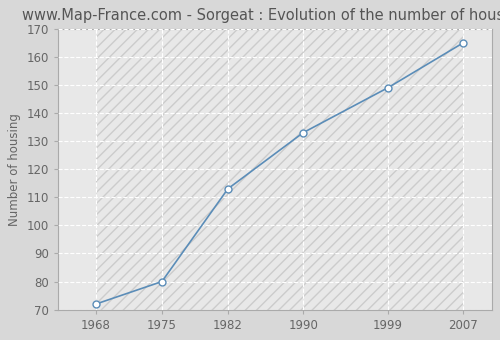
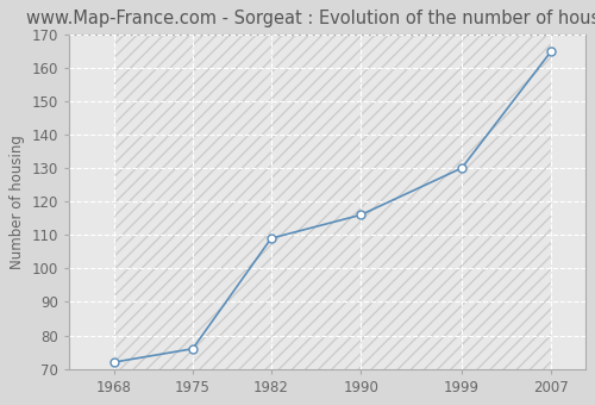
1975: 80 -> 76
1982: 113 -> 109
1990: 133 -> 116
1999: 149 -> 130
